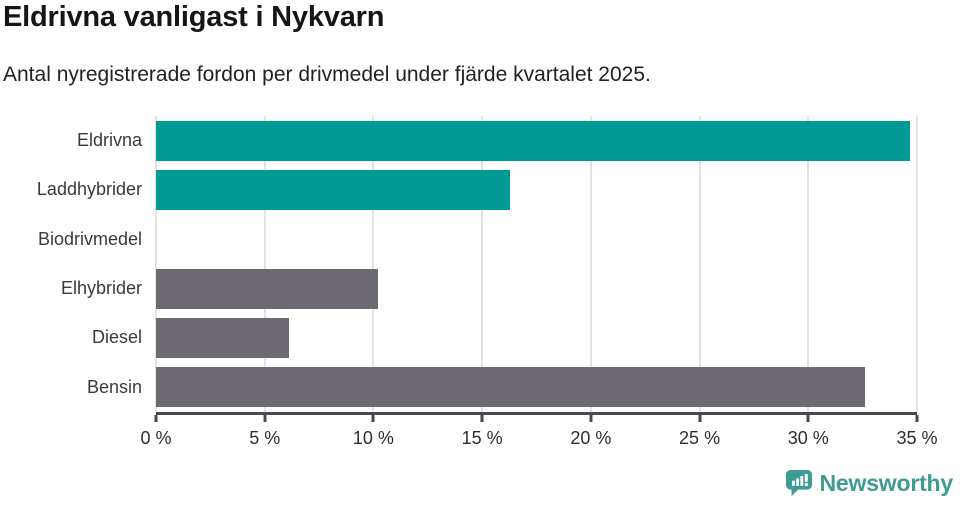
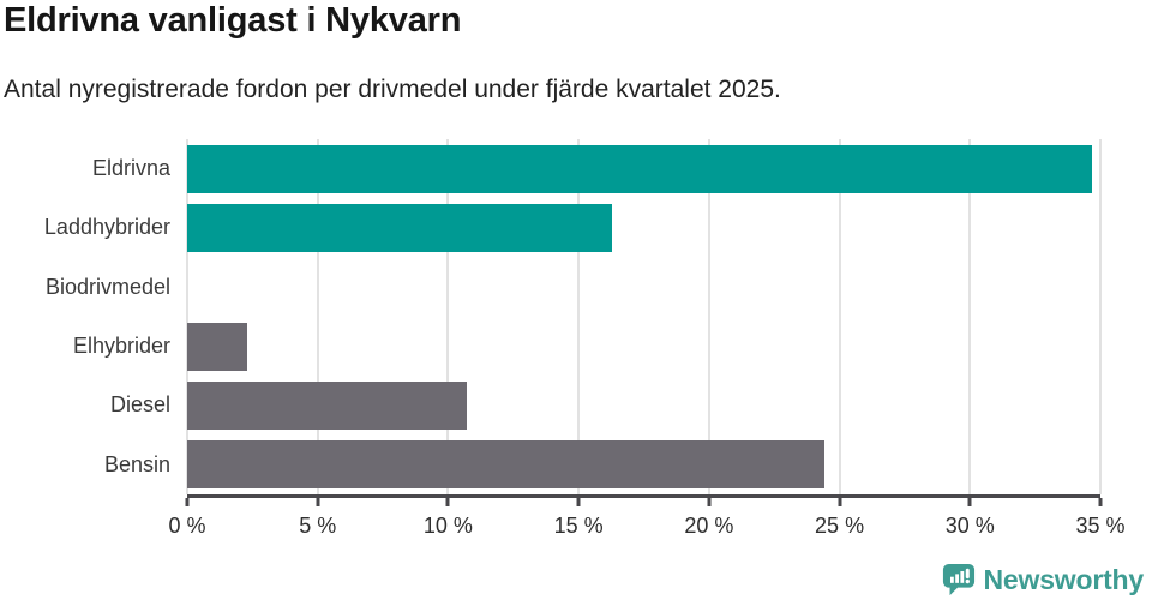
Elhybrider: 10.2% -> 2.3%
Diesel: 6.1% -> 10.7%
Bensin: 32.6% -> 24.4%
